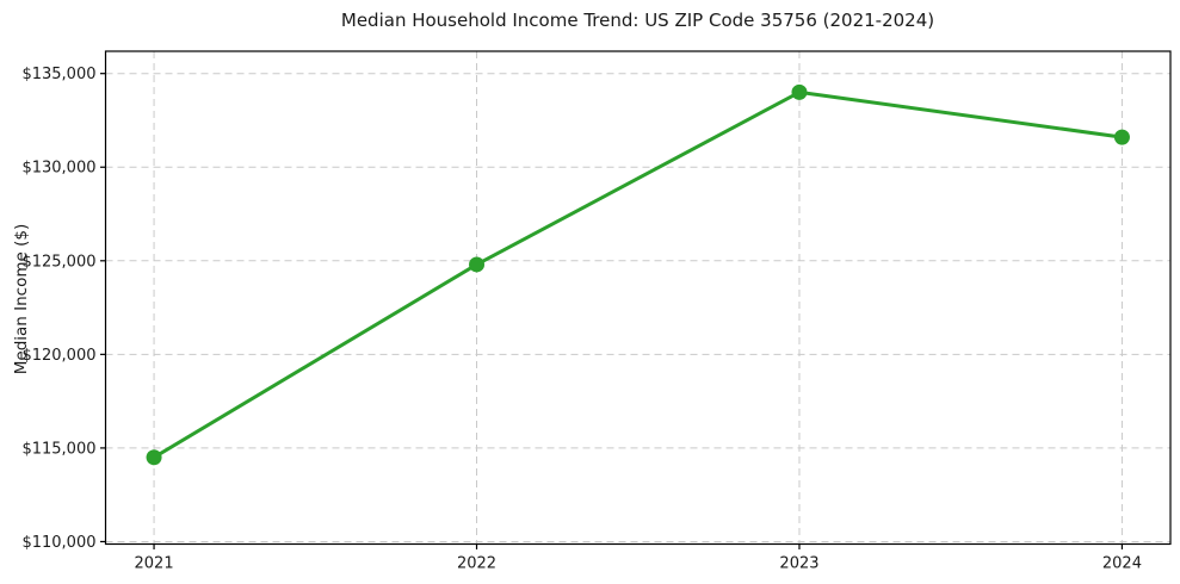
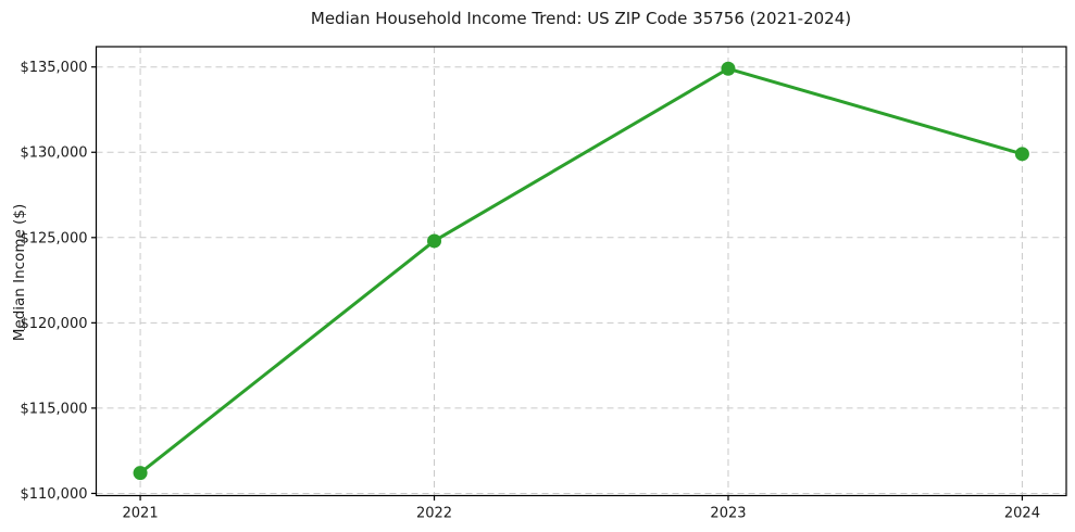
2021: $114500 -> $111200
2023: $134000 -> $134900
2024: $131600 -> $129900
